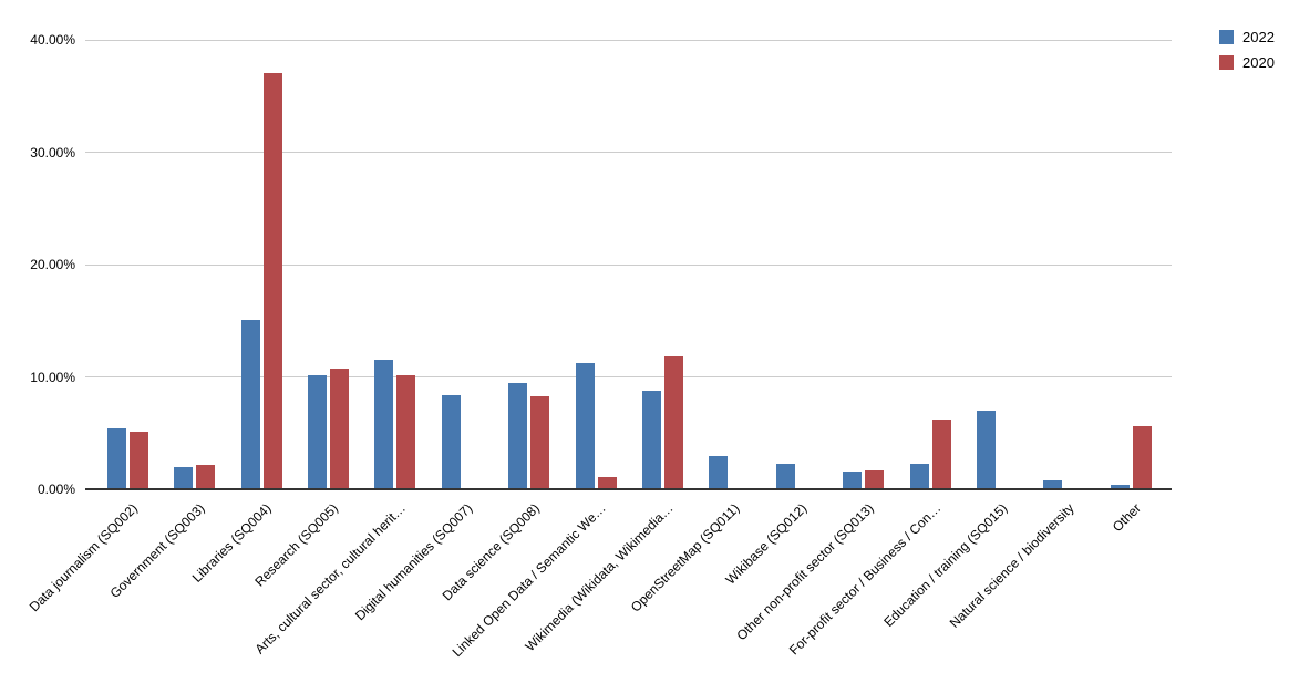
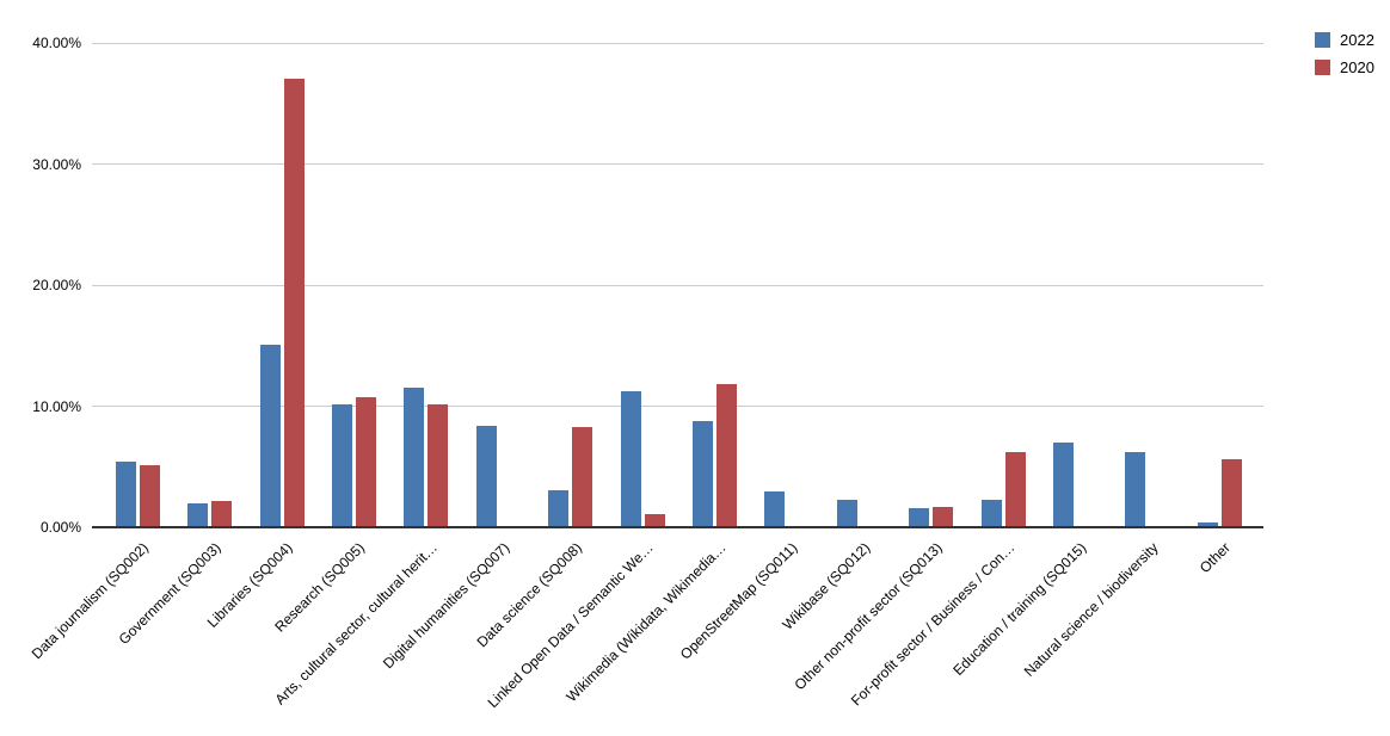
2022/Data science (SQ008): 9.5% -> 3.1%
2022/Natural science / biodiversity: 0.8% -> 6.2%
